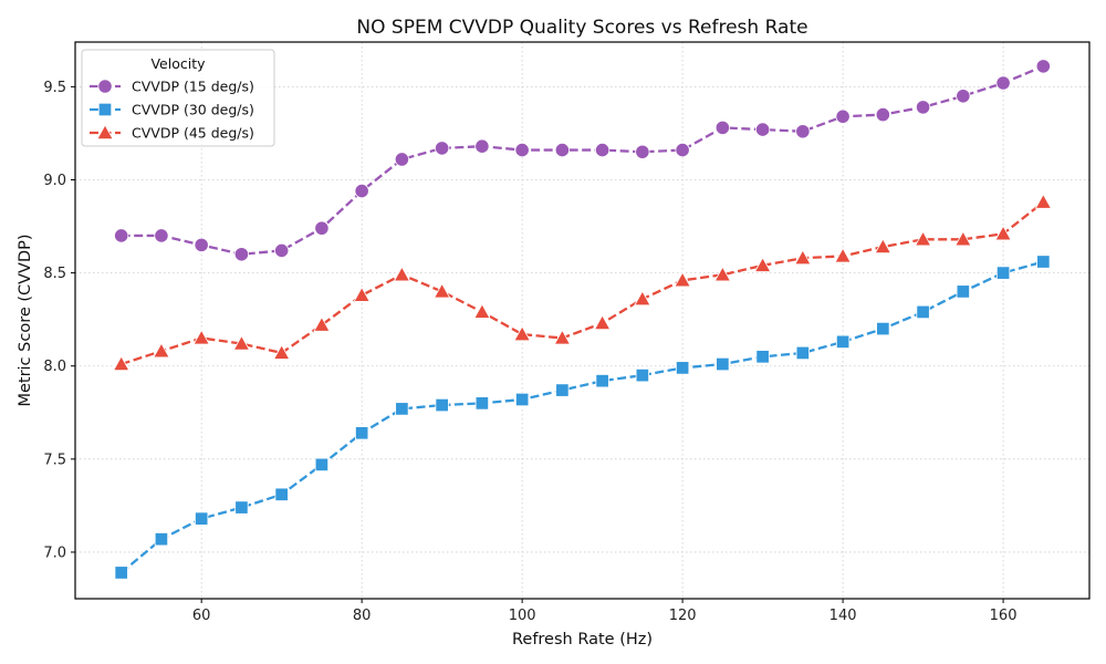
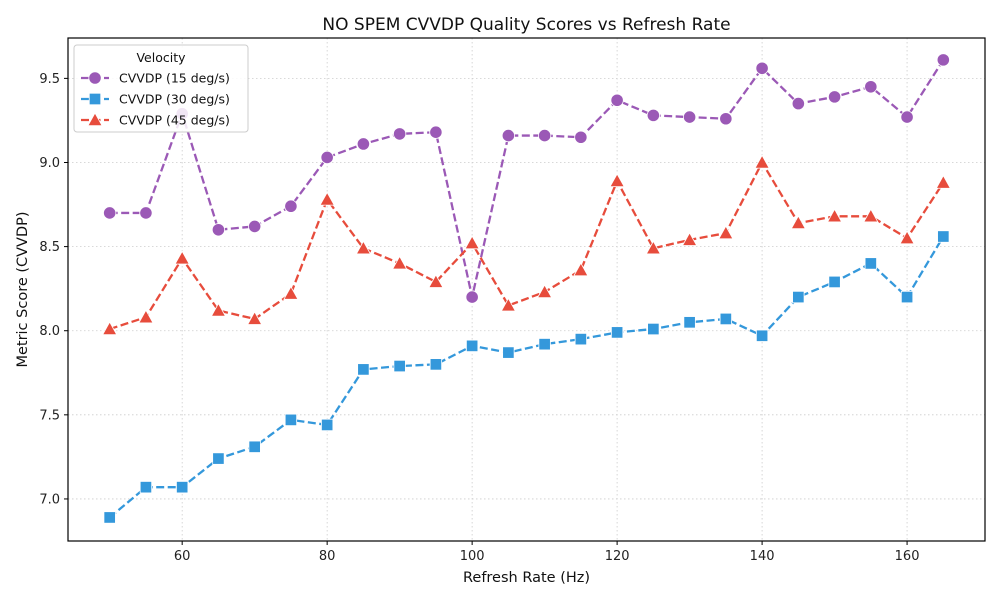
CVVDP (15 deg/s)/60: 8.65 -> 9.29
CVVDP (30 deg/s)/60: 7.18 -> 7.07
CVVDP (45 deg/s)/60: 8.15 -> 8.43
CVVDP (15 deg/s)/80: 8.94 -> 9.03
CVVDP (30 deg/s)/80: 7.64 -> 7.44
CVVDP (45 deg/s)/80: 8.38 -> 8.78
CVVDP (15 deg/s)/100: 9.16 -> 8.20
CVVDP (30 deg/s)/100: 7.82 -> 7.91
CVVDP (45 deg/s)/100: 8.17 -> 8.52
CVVDP (15 deg/s)/120: 9.16 -> 9.37
CVVDP (45 deg/s)/120: 8.46 -> 8.89
CVVDP (15 deg/s)/140: 9.34 -> 9.56
CVVDP (30 deg/s)/140: 8.13 -> 7.97
CVVDP (45 deg/s)/140: 8.59 -> 9.00
CVVDP (15 deg/s)/160: 9.52 -> 9.27
CVVDP (30 deg/s)/160: 8.50 -> 8.20
CVVDP (45 deg/s)/160: 8.71 -> 8.55
